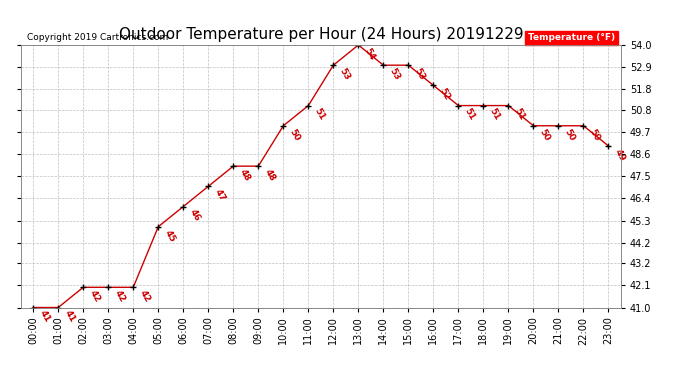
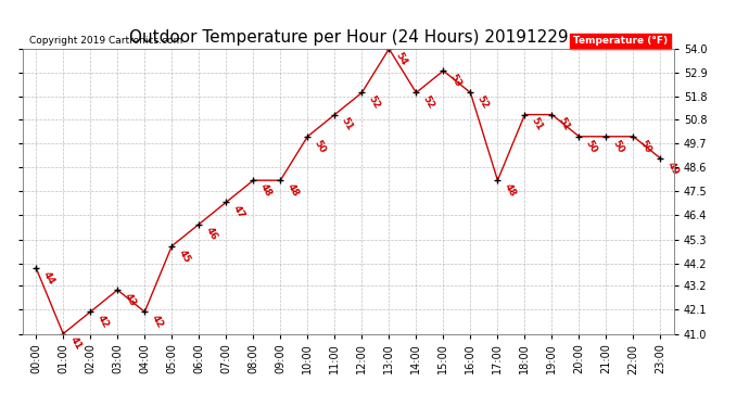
00:00: 41 -> 44
03:00: 42 -> 43
12:00: 53 -> 52
14:00: 53 -> 52
17:00: 51 -> 48
